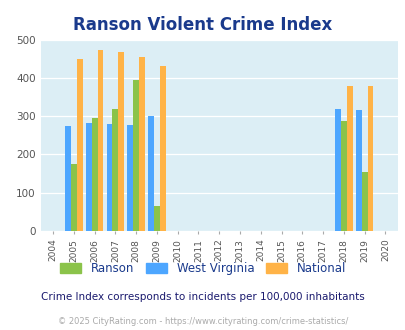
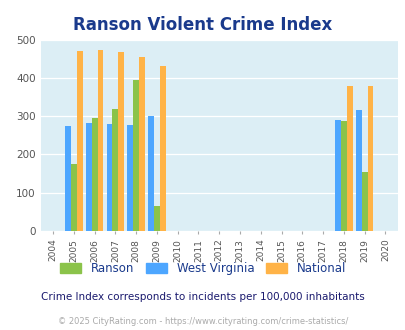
National/2005: 450 -> 470
West Virginia/2018: 320 -> 291
